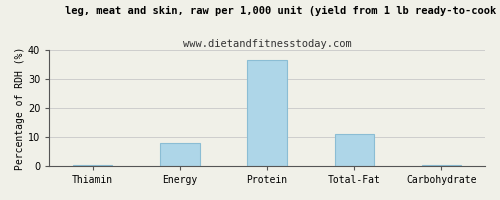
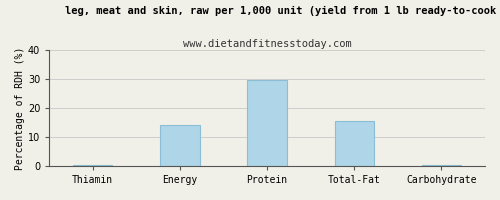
Energy: 8.0 -> 14.0
Protein: 36.5 -> 29.5
Total-Fat: 11.0 -> 15.5
